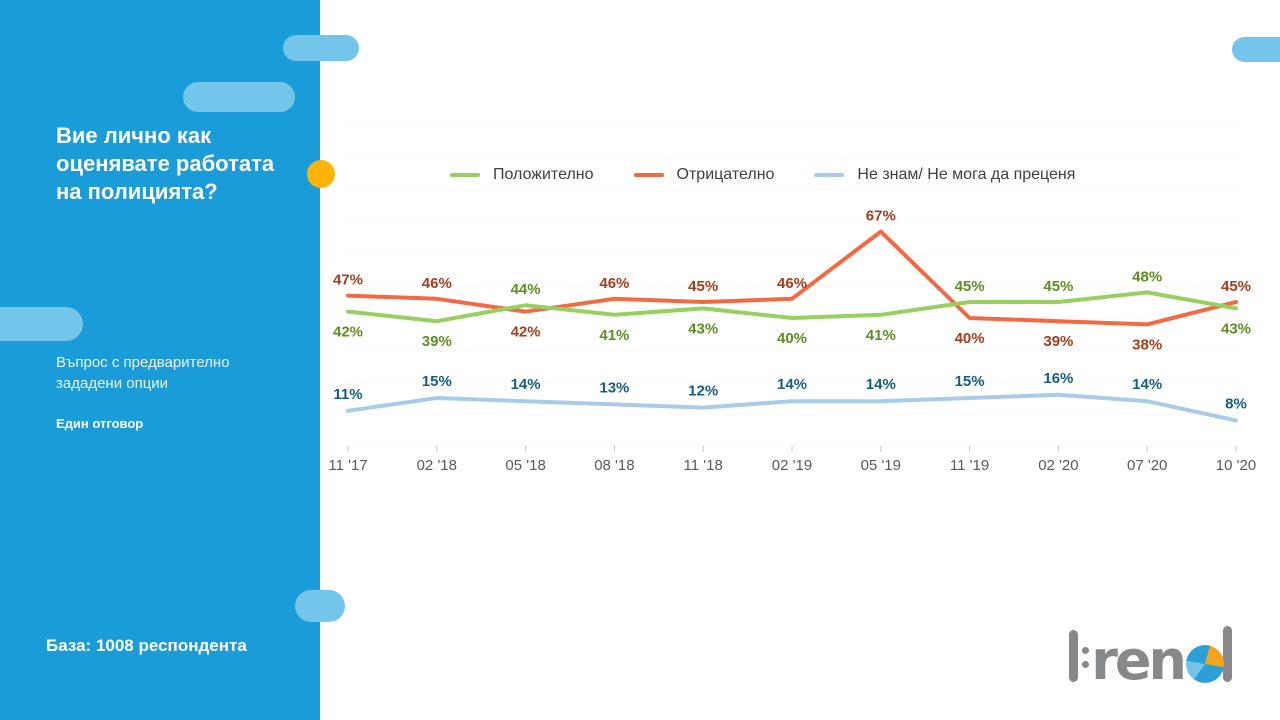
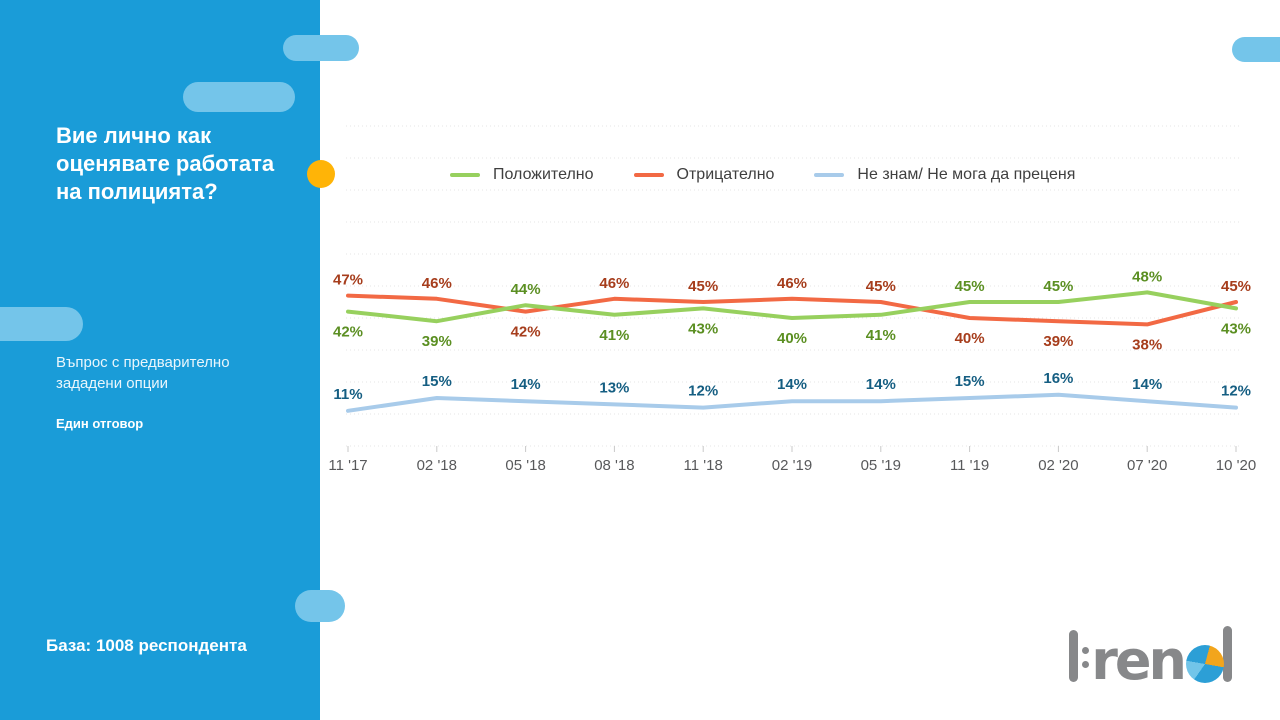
Отрицателно/05 '19: 67% -> 45%
Не знам/ Не мога да преценя/10 '20: 8% -> 12%
